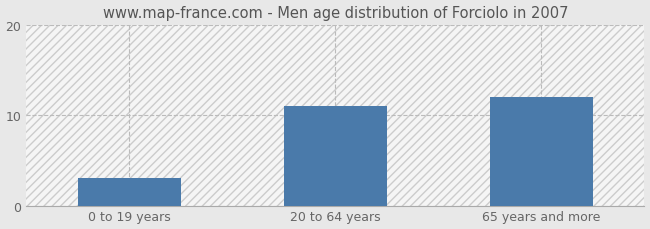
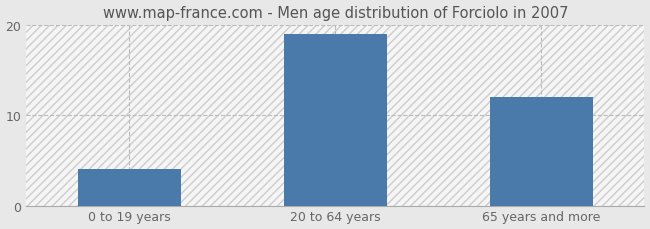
0 to 19 years: 3 -> 4
20 to 64 years: 11 -> 19
